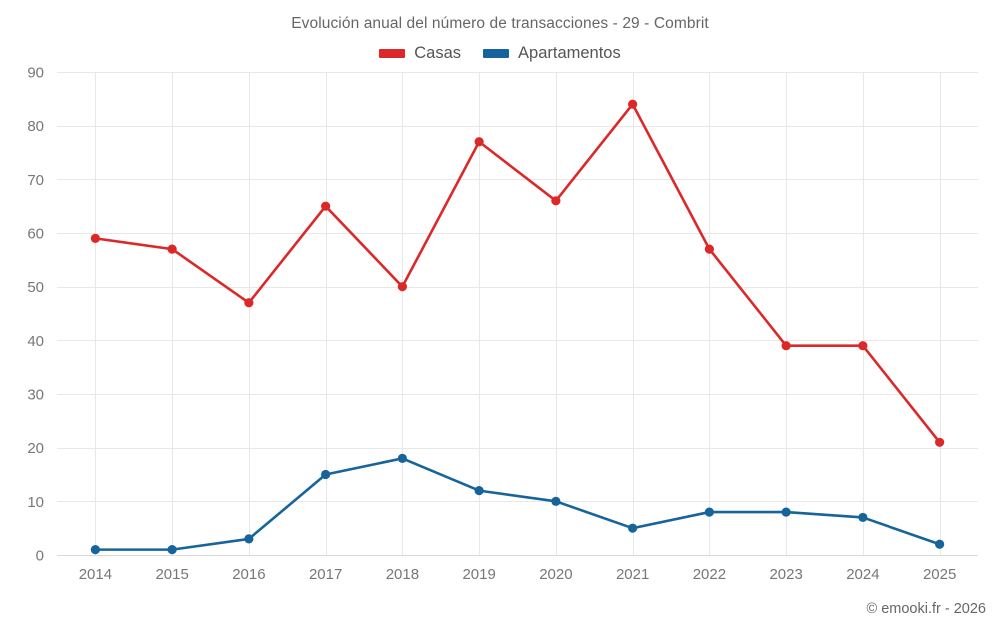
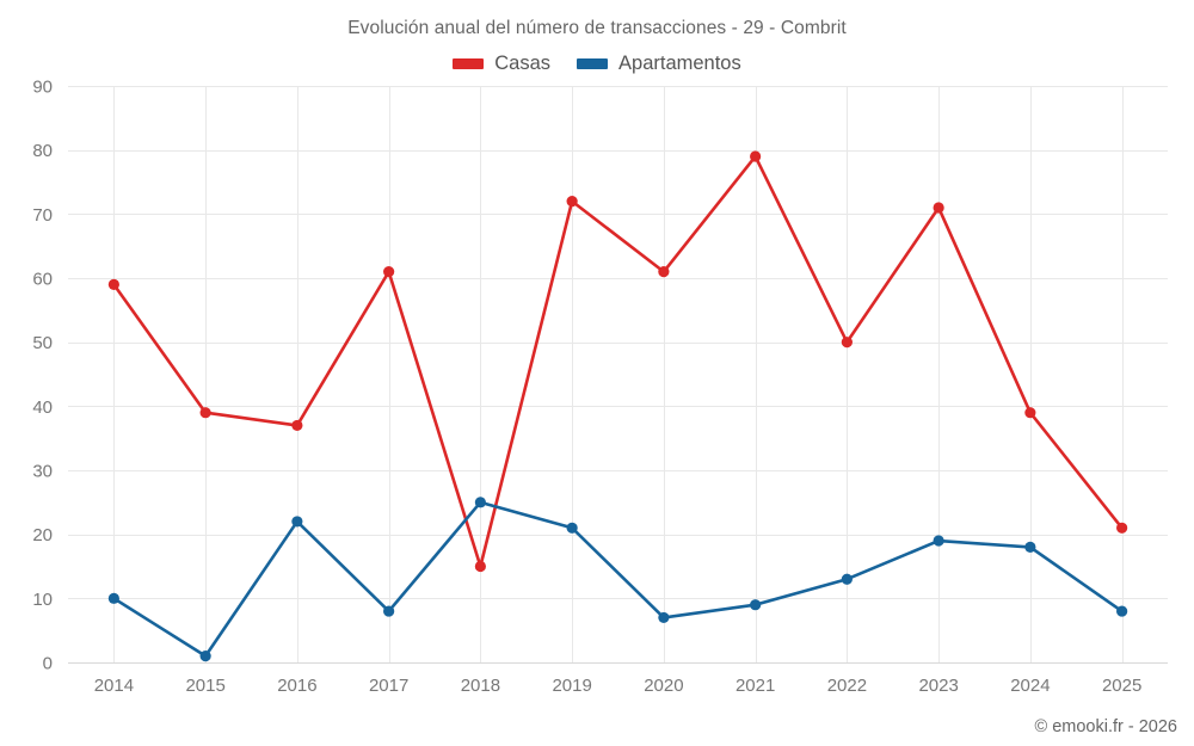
Apartamentos/2014: 1 -> 10
Casas/2015: 57 -> 39
Casas/2016: 47 -> 37
Apartamentos/2016: 3 -> 22
Casas/2017: 65 -> 61
Apartamentos/2017: 15 -> 8
Casas/2018: 50 -> 15
Apartamentos/2018: 18 -> 25
Casas/2019: 77 -> 72
Apartamentos/2019: 12 -> 21
Casas/2020: 66 -> 61
Apartamentos/2020: 10 -> 7
Casas/2021: 84 -> 79
Apartamentos/2021: 5 -> 9
Casas/2022: 57 -> 50
Apartamentos/2022: 8 -> 13
Casas/2023: 39 -> 71
Apartamentos/2023: 8 -> 19
Apartamentos/2024: 7 -> 18
Apartamentos/2025: 2 -> 8
